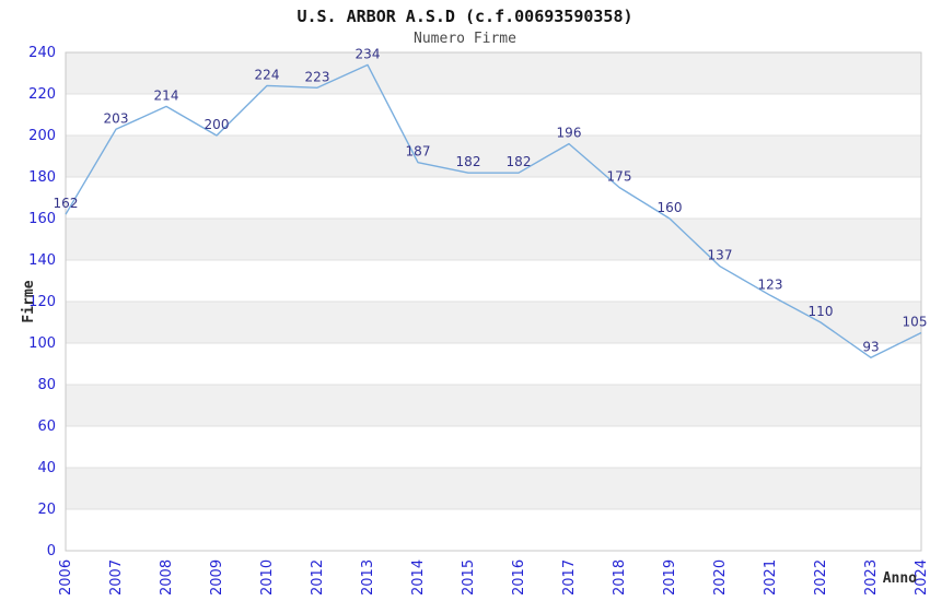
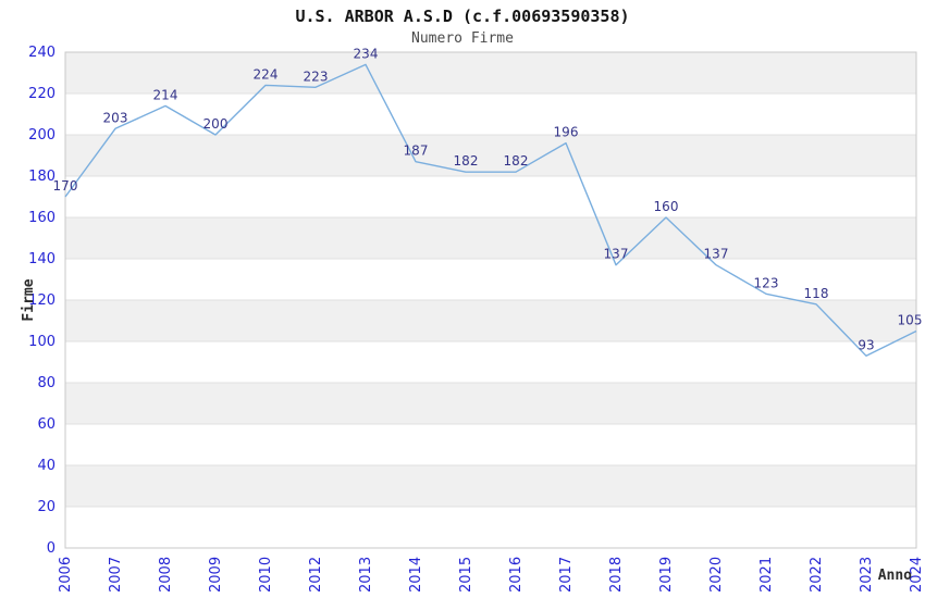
2006: 162 -> 170
2018: 175 -> 137
2022: 110 -> 118
